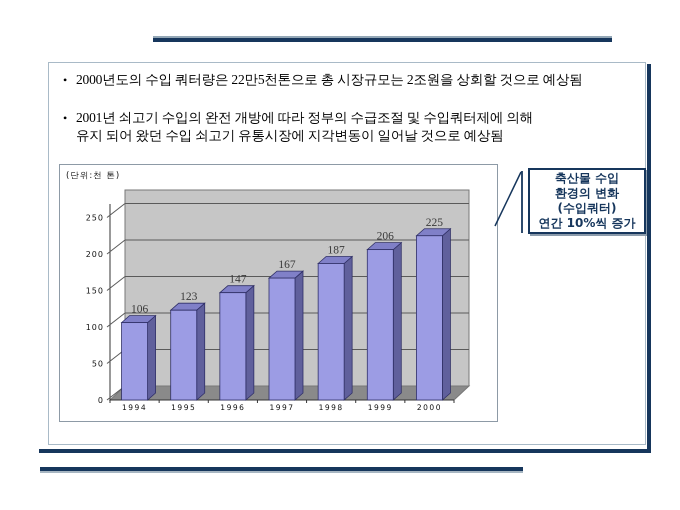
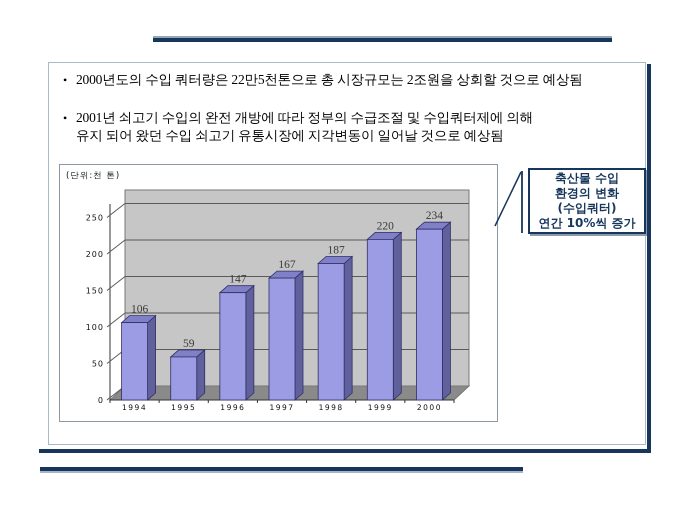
1995: 123 -> 59
1999: 206 -> 220
2000: 225 -> 234
